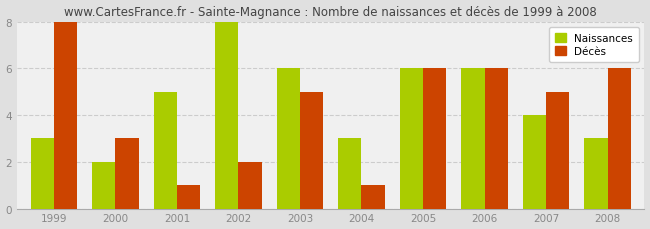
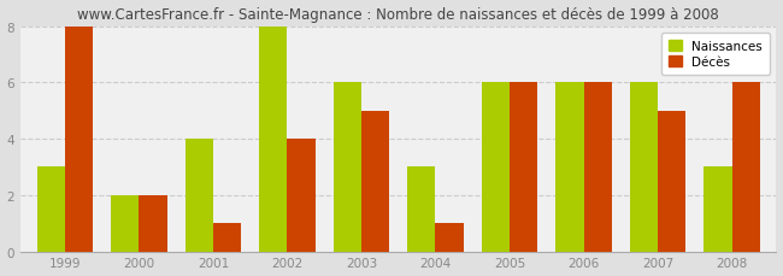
Décès/2000: 3 -> 2
Naissances/2001: 5 -> 4
Décès/2002: 2 -> 4
Naissances/2007: 4 -> 6
